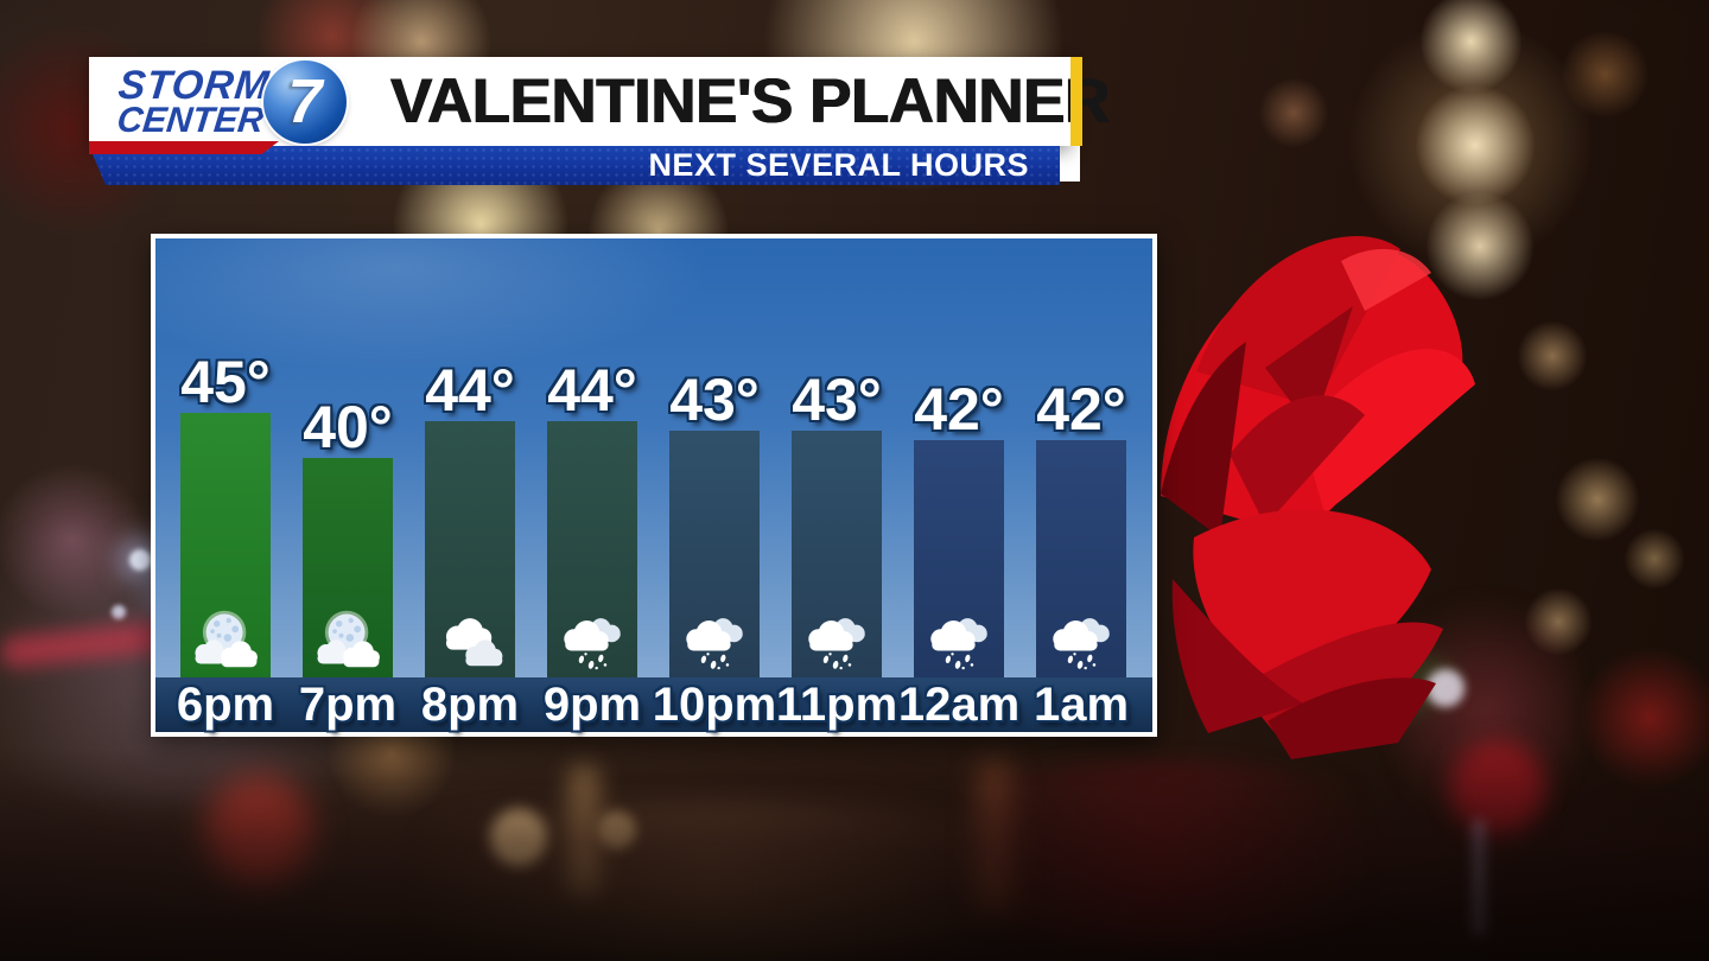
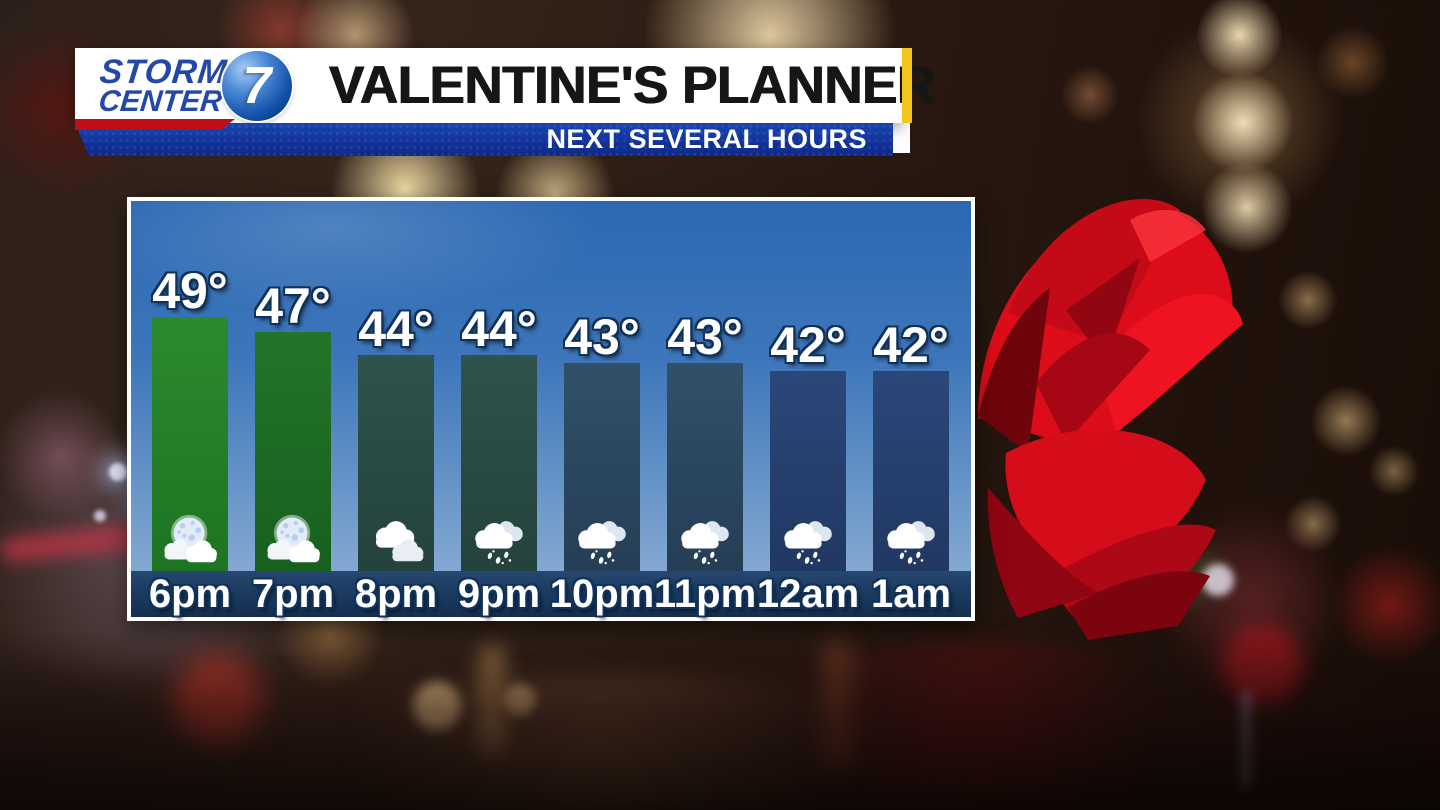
6pm: 45° -> 49°
7pm: 40° -> 47°
